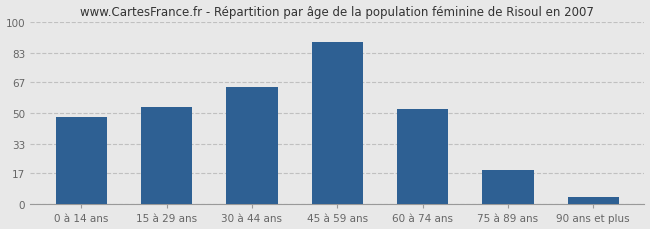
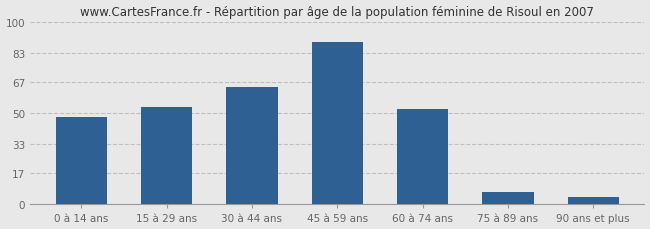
75 à 89 ans: 19 -> 7
